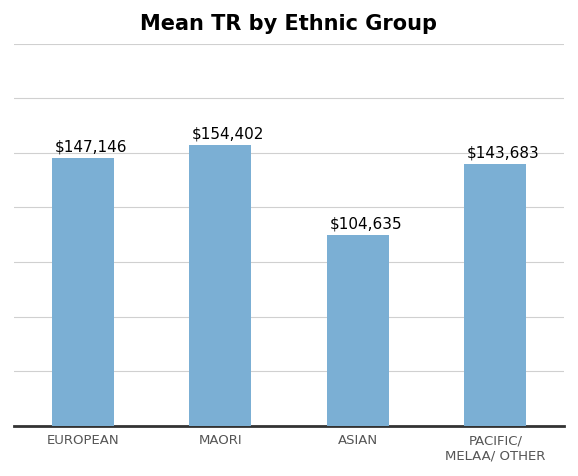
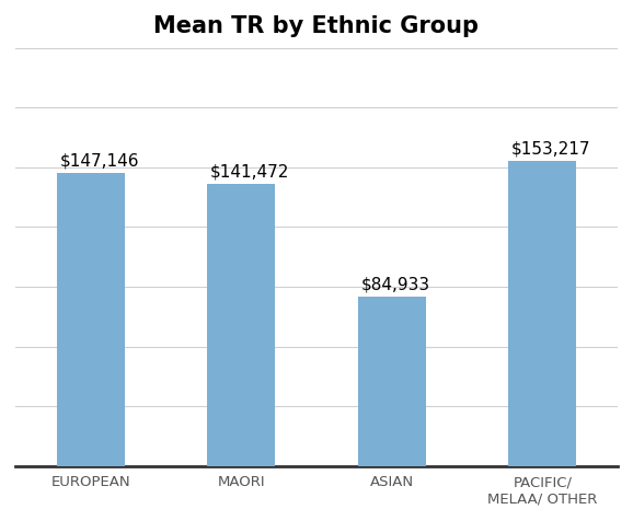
MAORI: $154,402 -> $141,472
ASIAN: $104,635 -> $84,933
PACIFIC/ MELAA/ OTHER: $143,683 -> $153,217
